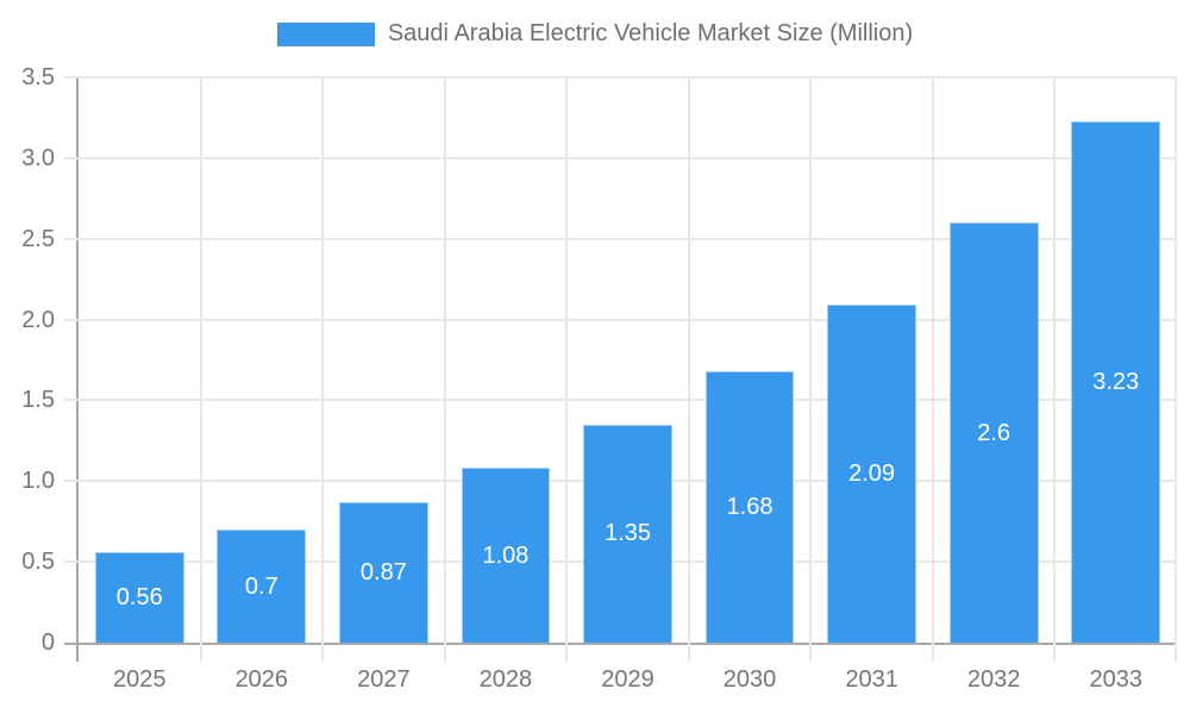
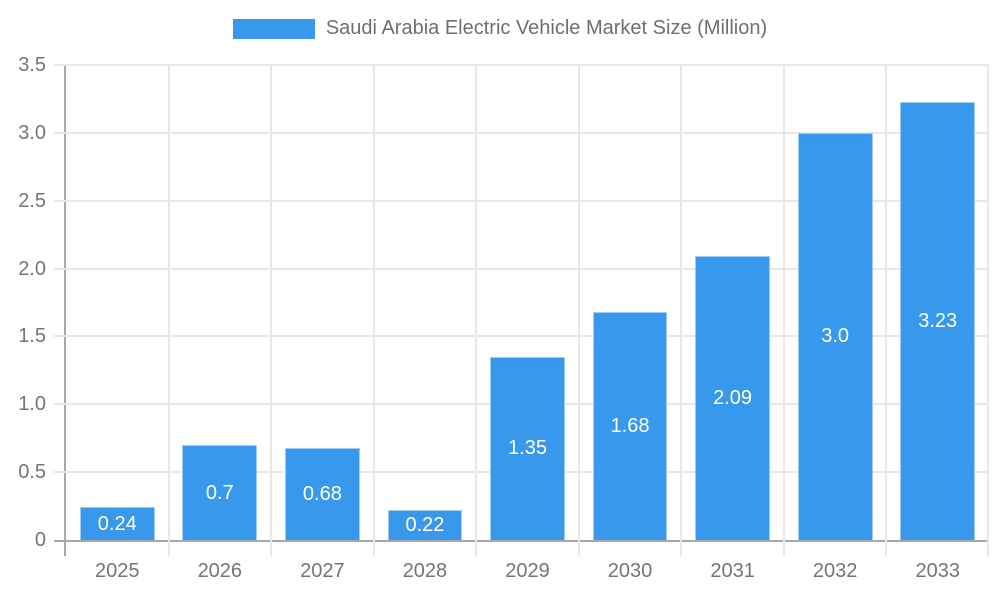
2025: 0.56 -> 0.24
2027: 0.87 -> 0.68
2028: 1.08 -> 0.22
2032: 2.6 -> 3.0
